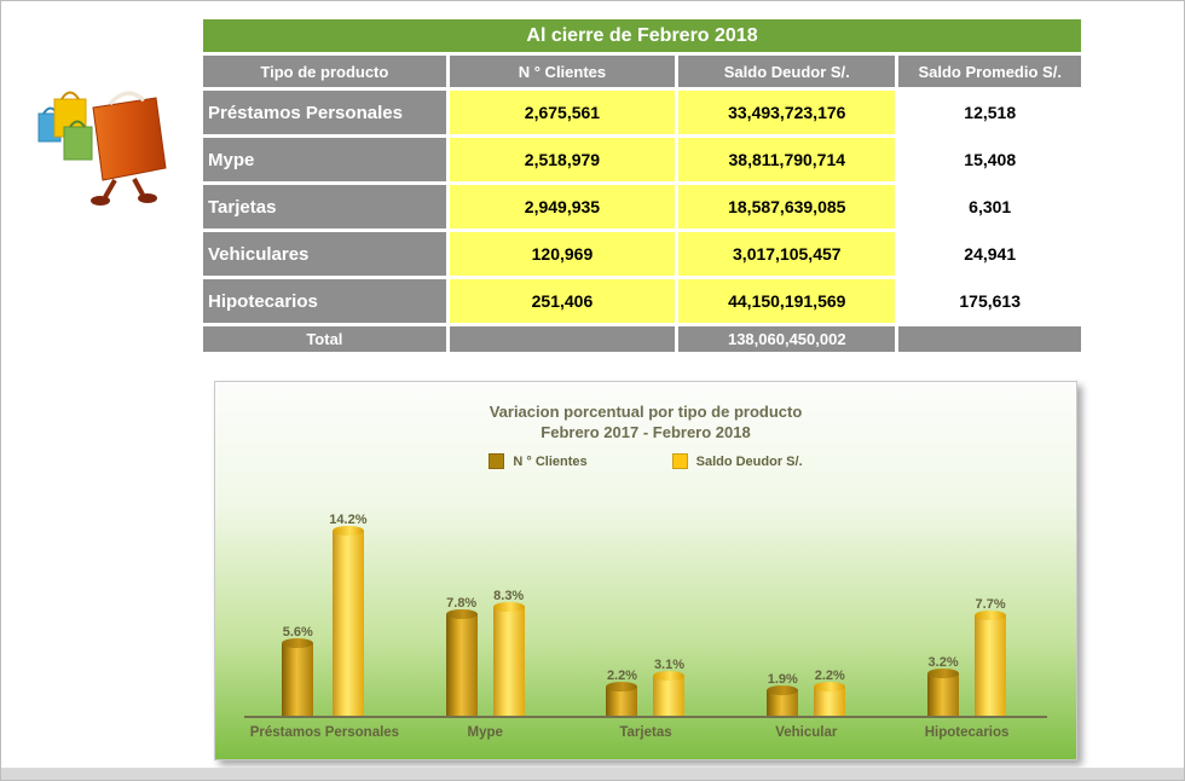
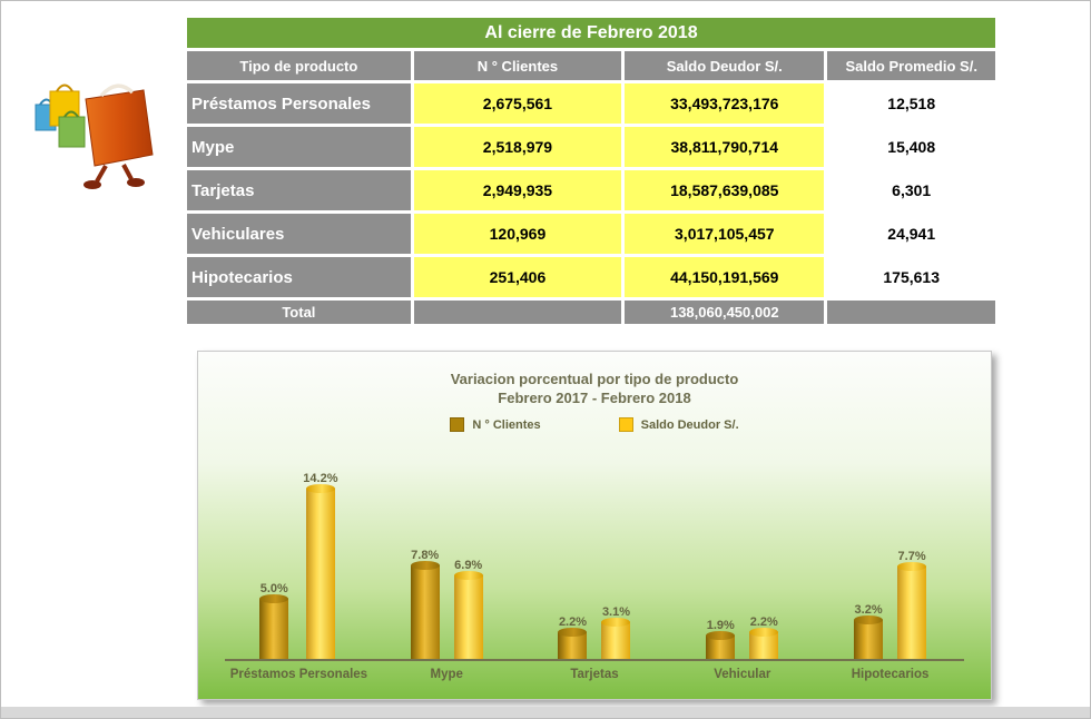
N ° Clientes/Préstamos Personales: 5.6% -> 5.0%
Saldo Deudor S/./Mype: 8.3% -> 6.9%
